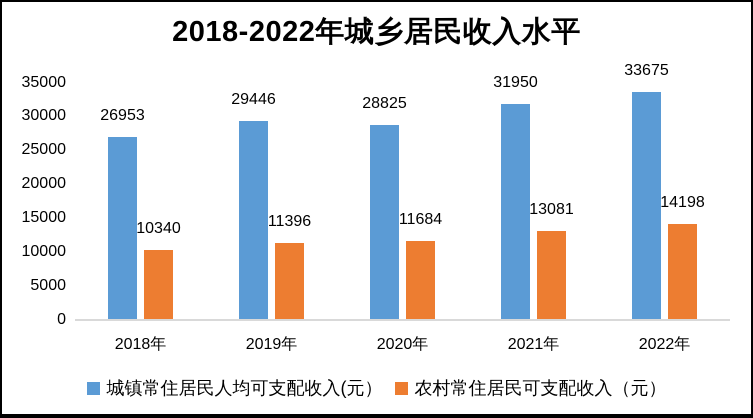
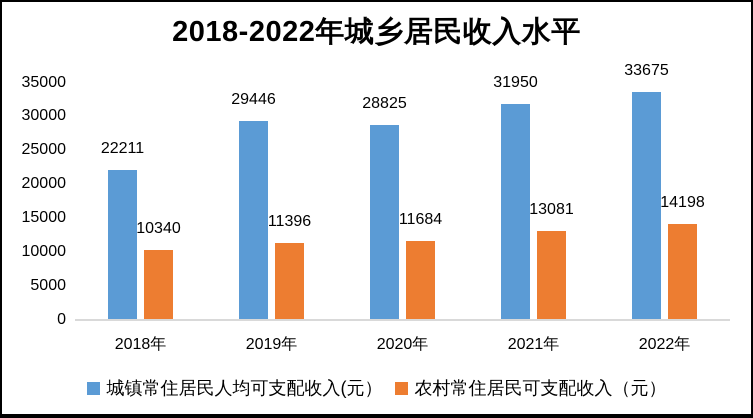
城镇常住居民人均可支配收入(元）/2018年: 26953 -> 22211
